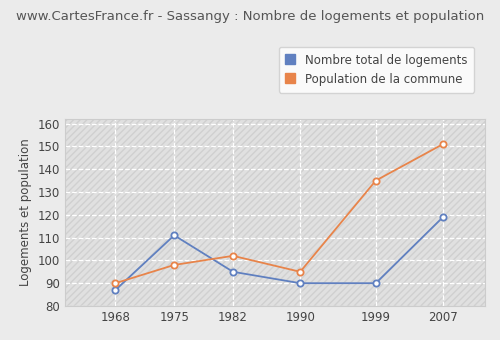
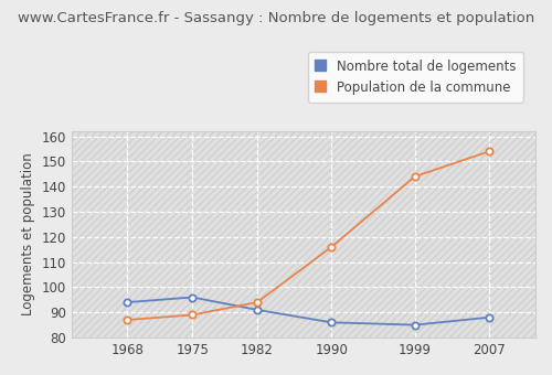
Nombre total de logements/1968: 87 -> 94
Population de la commune/1968: 90 -> 87
Nombre total de logements/1975: 111 -> 96
Population de la commune/1975: 98 -> 89
Nombre total de logements/1982: 95 -> 91
Population de la commune/1982: 102 -> 94
Nombre total de logements/1990: 90 -> 86
Population de la commune/1990: 95 -> 116
Nombre total de logements/1999: 90 -> 85
Population de la commune/1999: 135 -> 144
Nombre total de logements/2007: 119 -> 88
Population de la commune/2007: 151 -> 154
